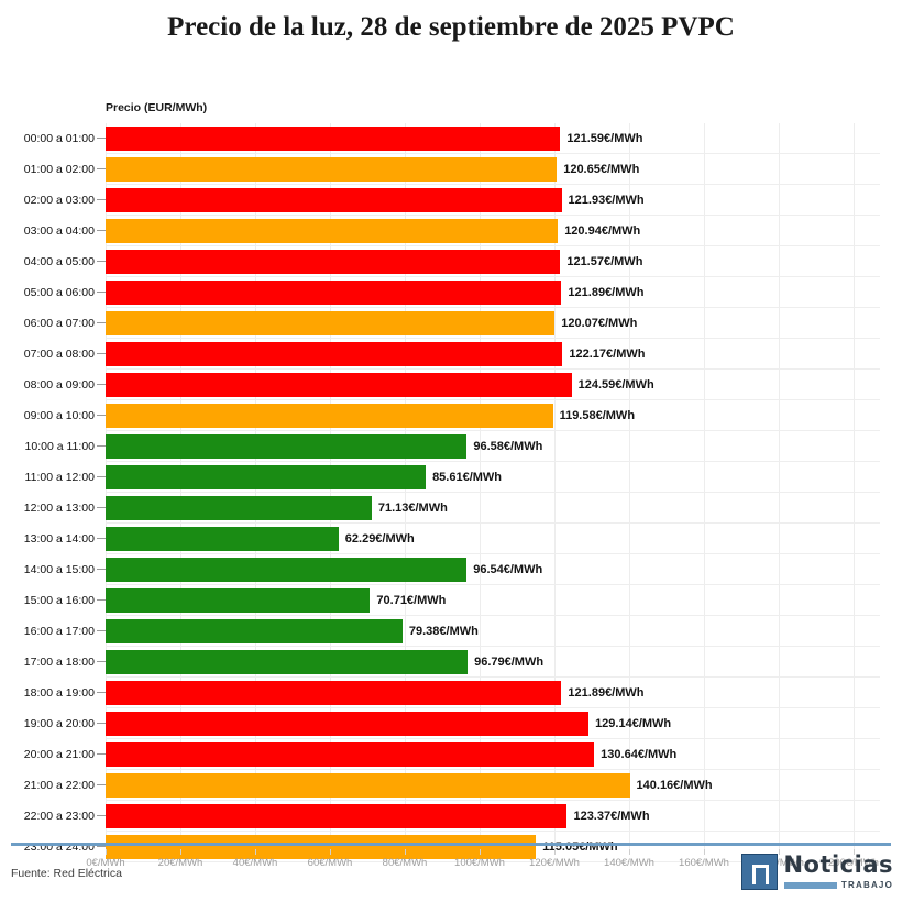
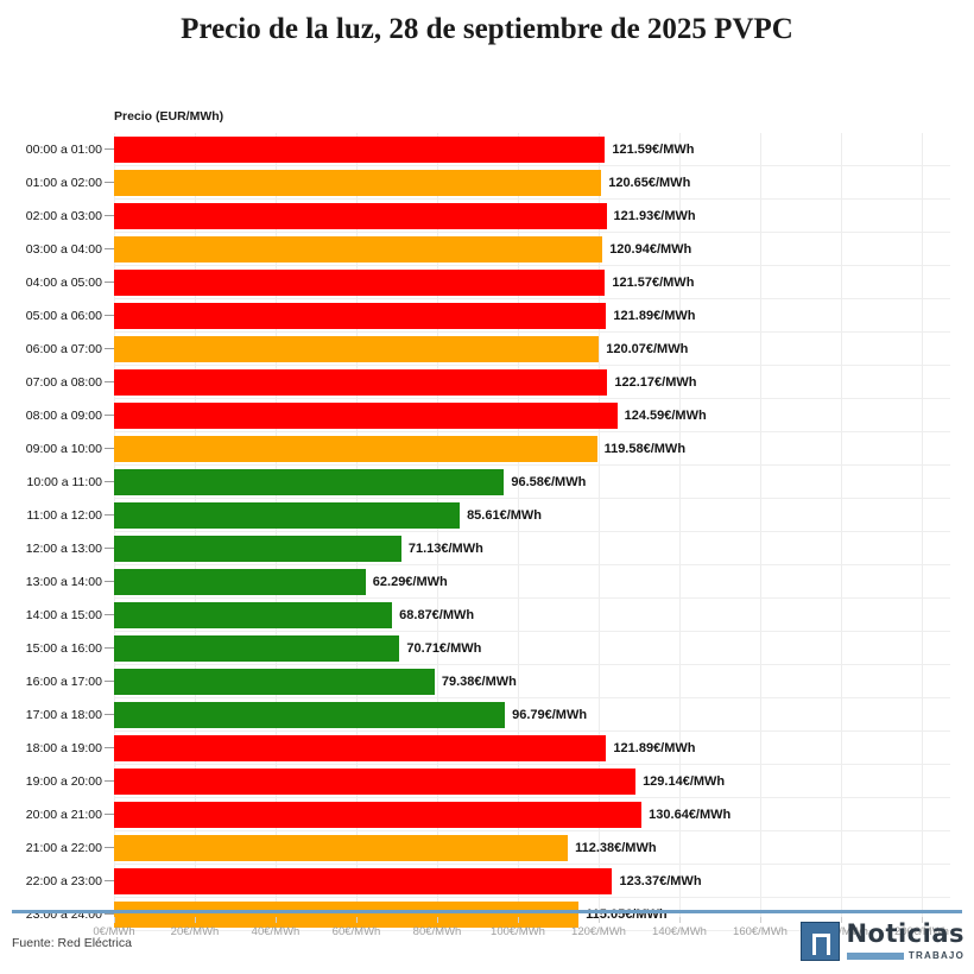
14:00 a 15:00: 96.54 -> 68.87
21:00 a 22:00: 140.16 -> 112.38
